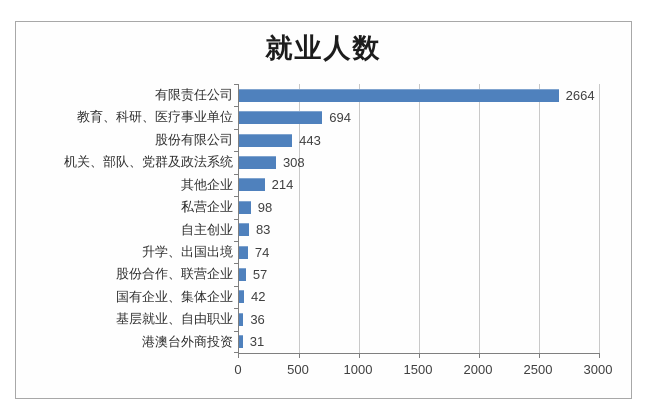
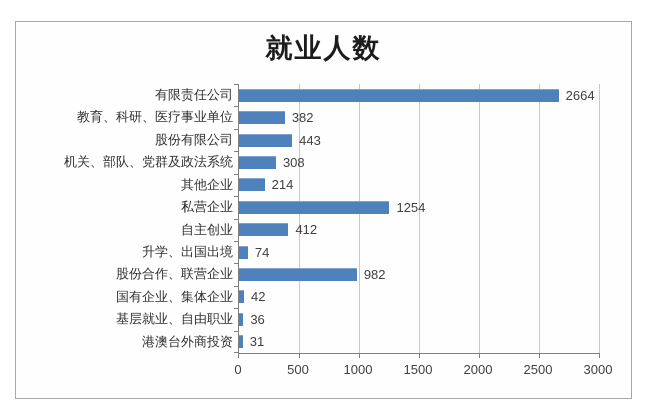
教育、科研、医疗事业单位: 694 -> 382
私营企业: 98 -> 1254
自主创业: 83 -> 412
股份合作、联营企业: 57 -> 982
